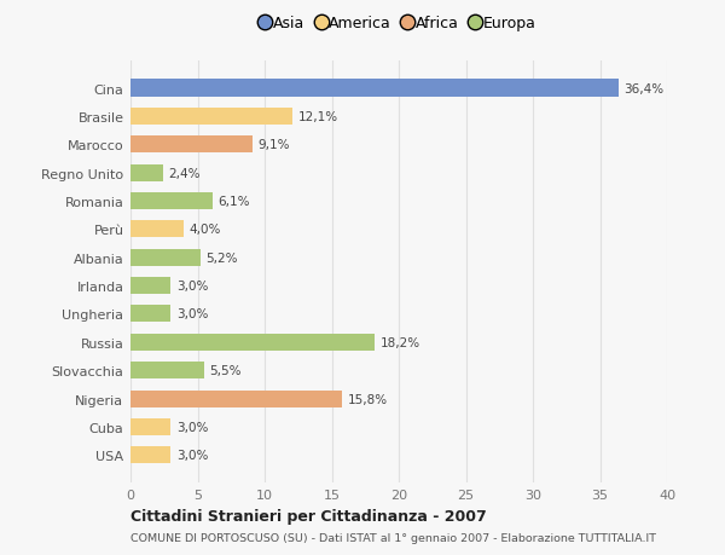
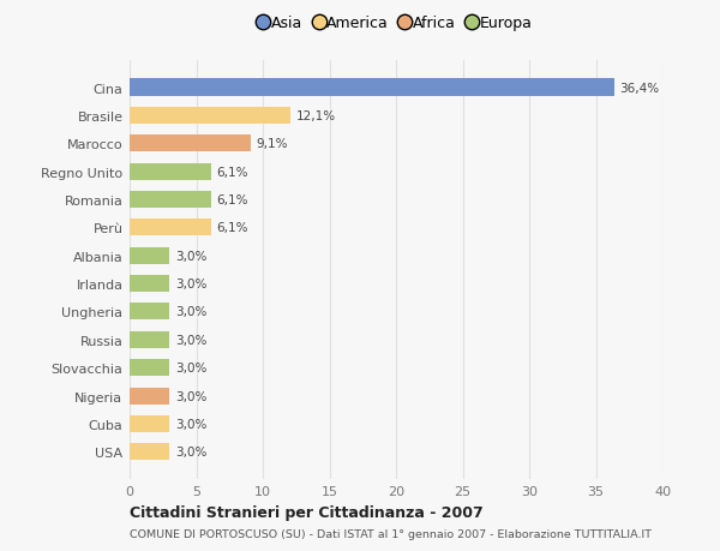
Regno Unito: 2,4% -> 6,1%
Perù: 4,0% -> 6,1%
Albania: 5,2% -> 3,0%
Russia: 18,2% -> 3,0%
Slovacchia: 5,5% -> 3,0%
Nigeria: 15,8% -> 3,0%
